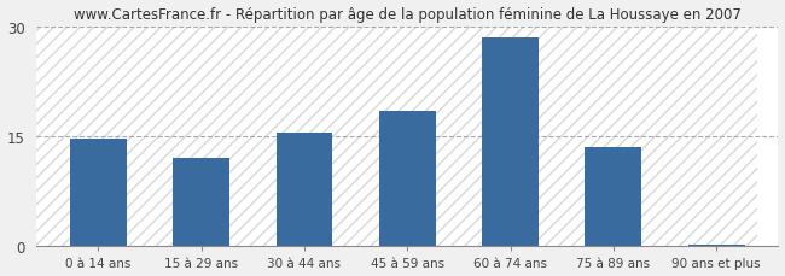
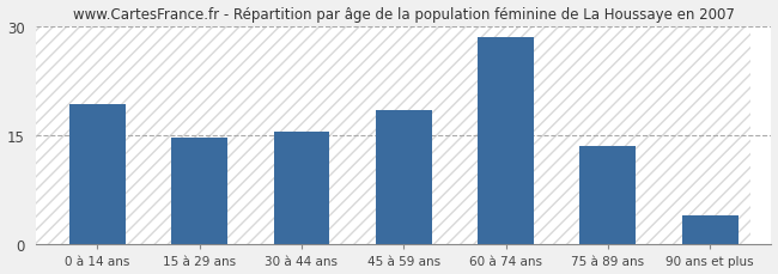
0 à 14 ans: 14.7 -> 19.2
15 à 29 ans: 12.0 -> 14.6
90 ans et plus: 0.3 -> 4.0
